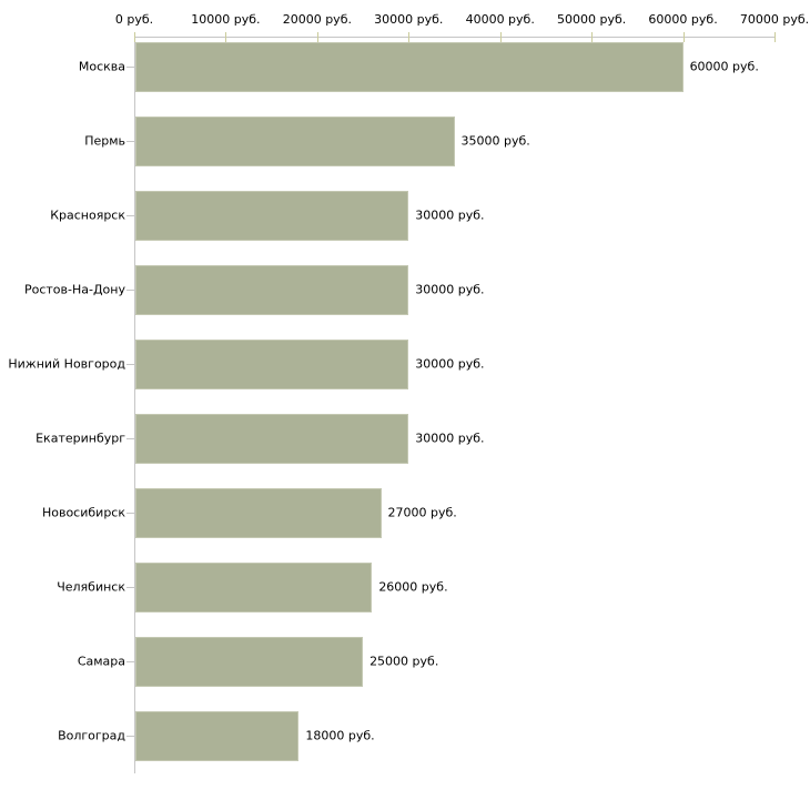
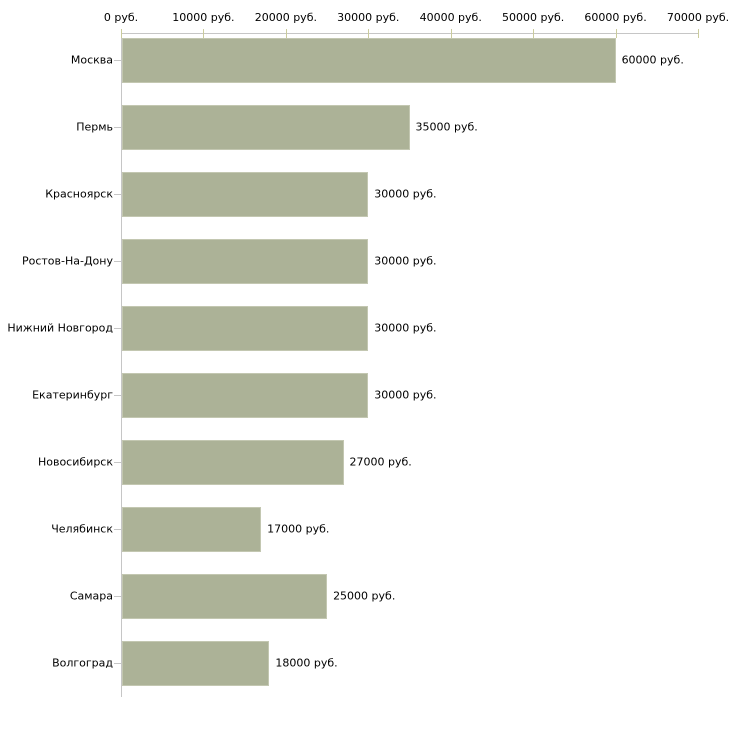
Челябинск: 26000 -> 17000
